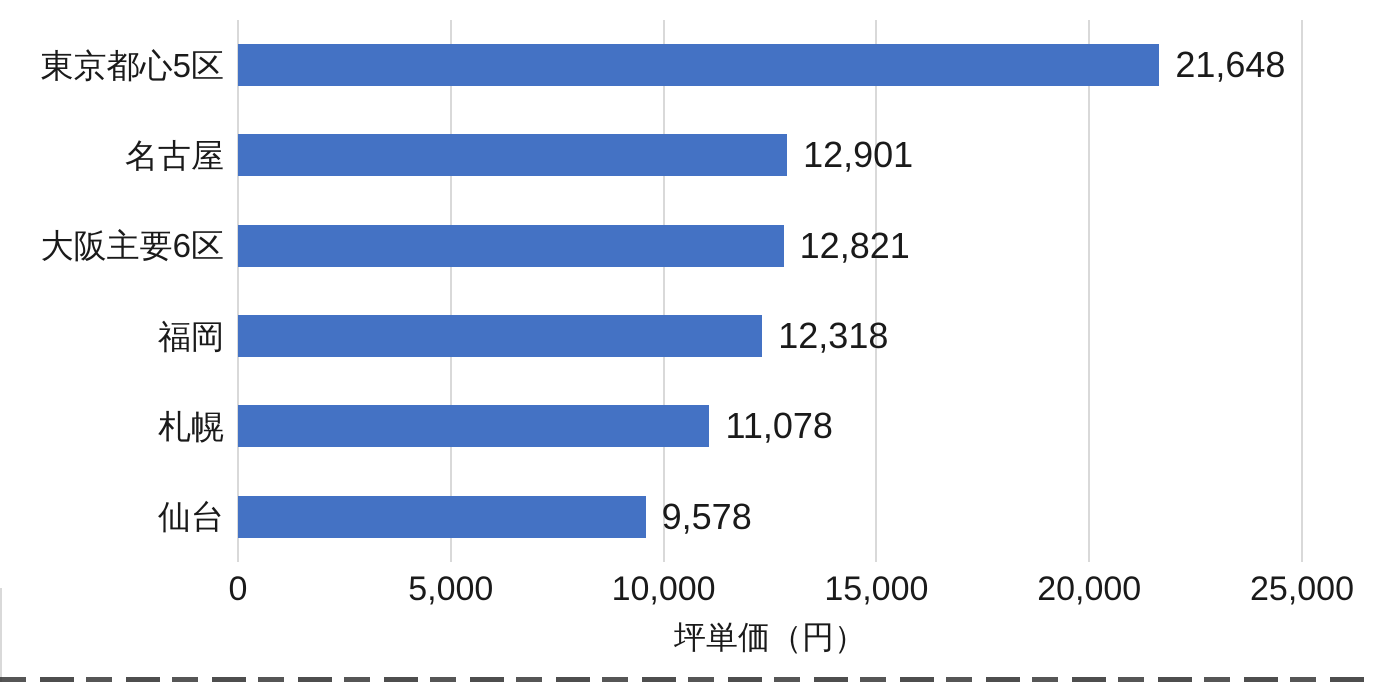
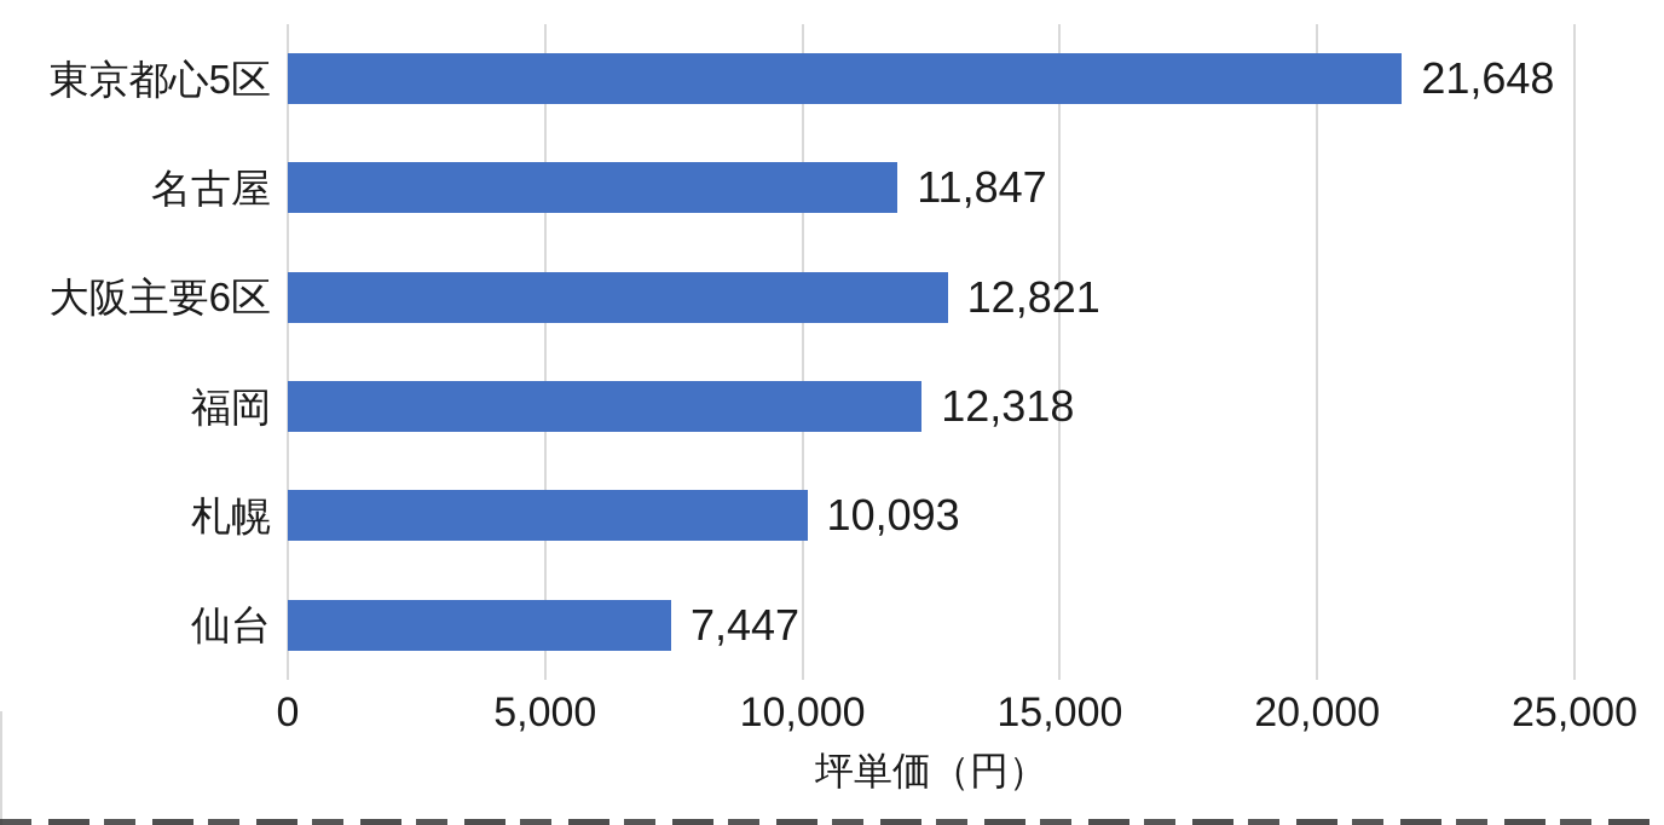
名古屋: 12,901 -> 11,847
札幌: 11,078 -> 10,093
仙台: 9,578 -> 7,447
